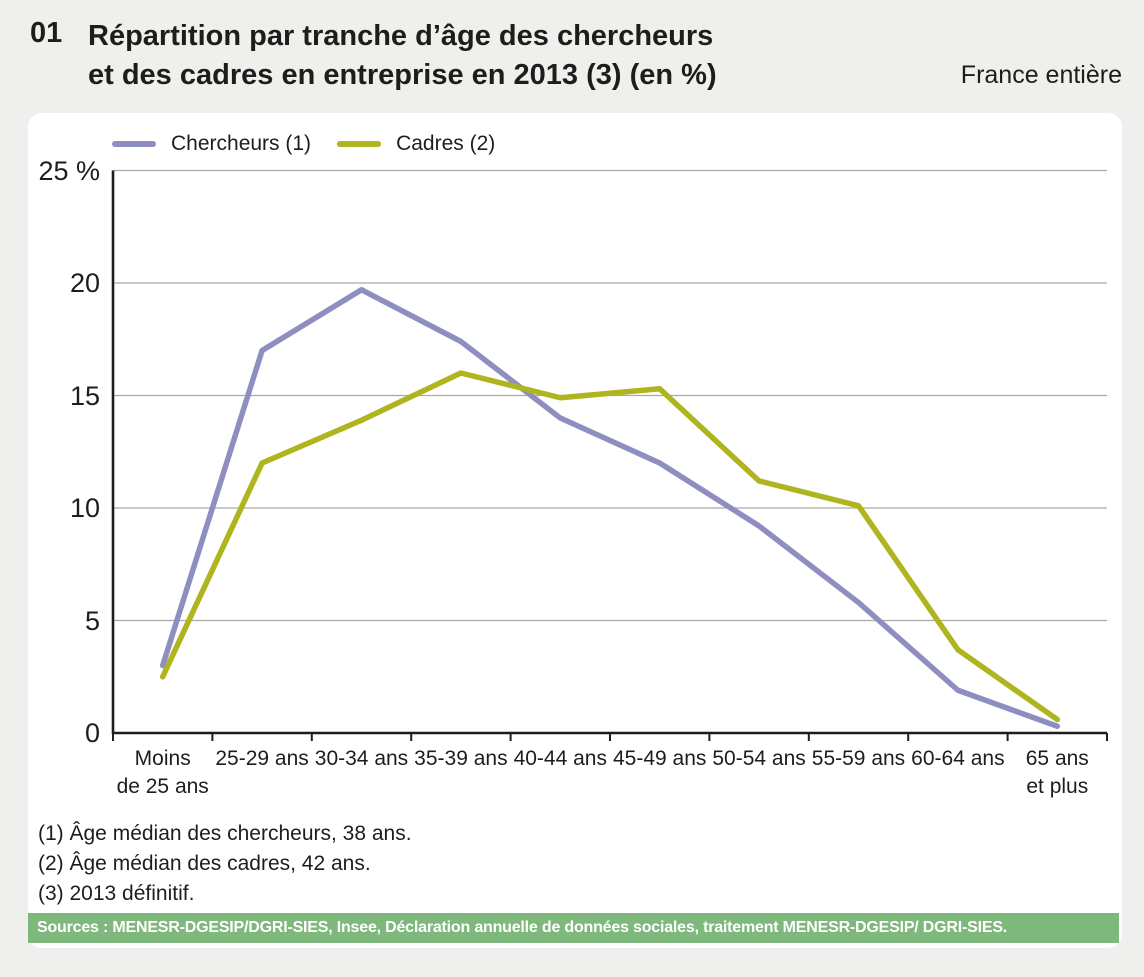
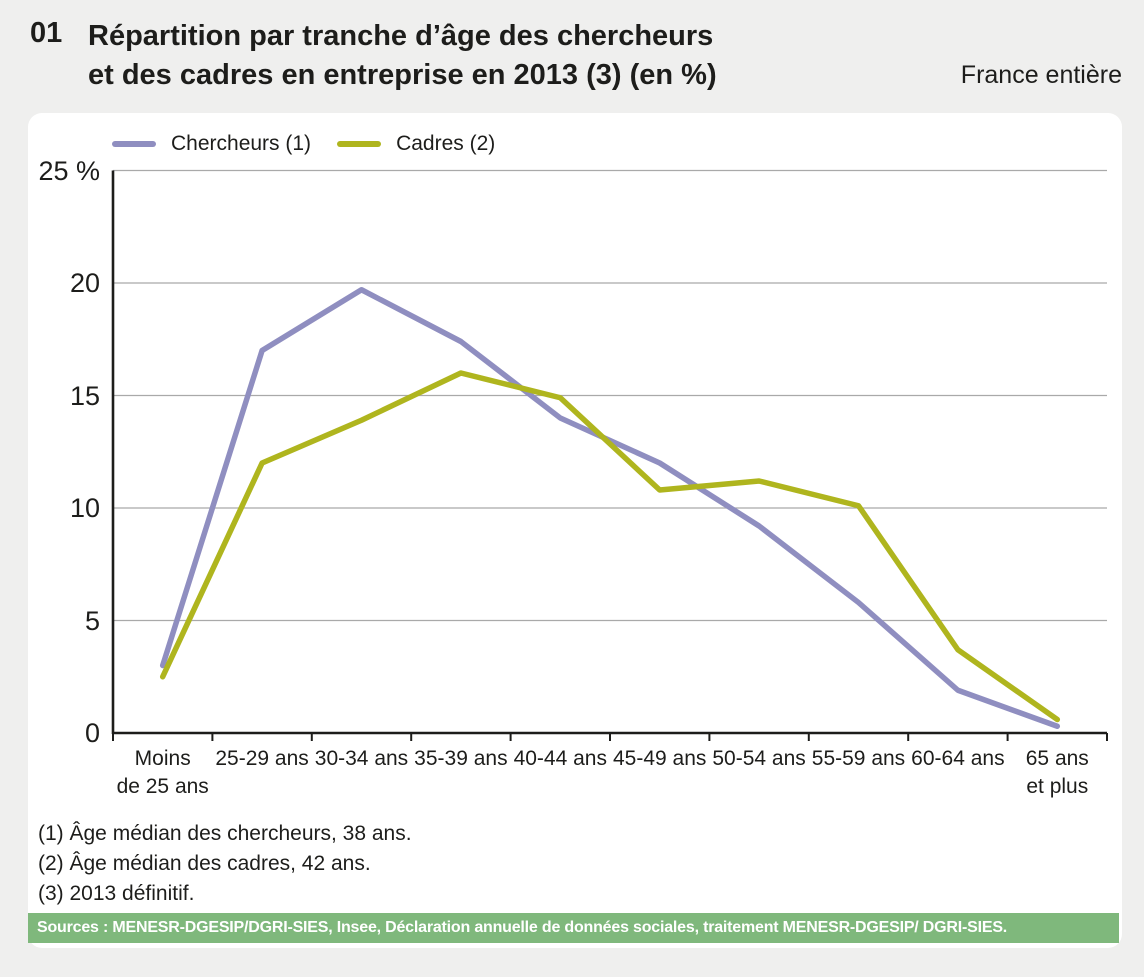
Cadres (2)/45-49 ans: 15.3% -> 10.8%
